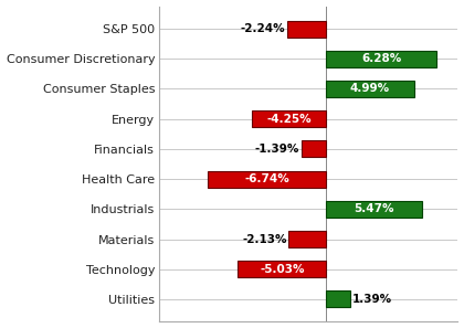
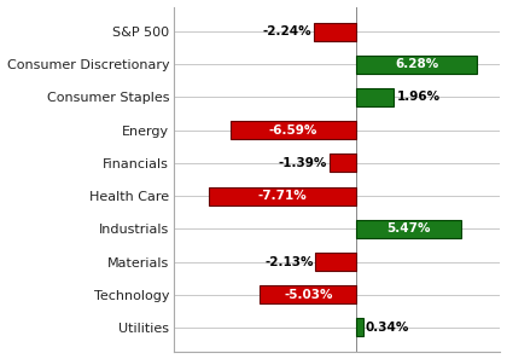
Consumer Staples: 4.99% -> 1.96%
Energy: -4.25% -> -6.59%
Health Care: -6.74% -> -7.71%
Utilities: 1.39% -> 0.34%
